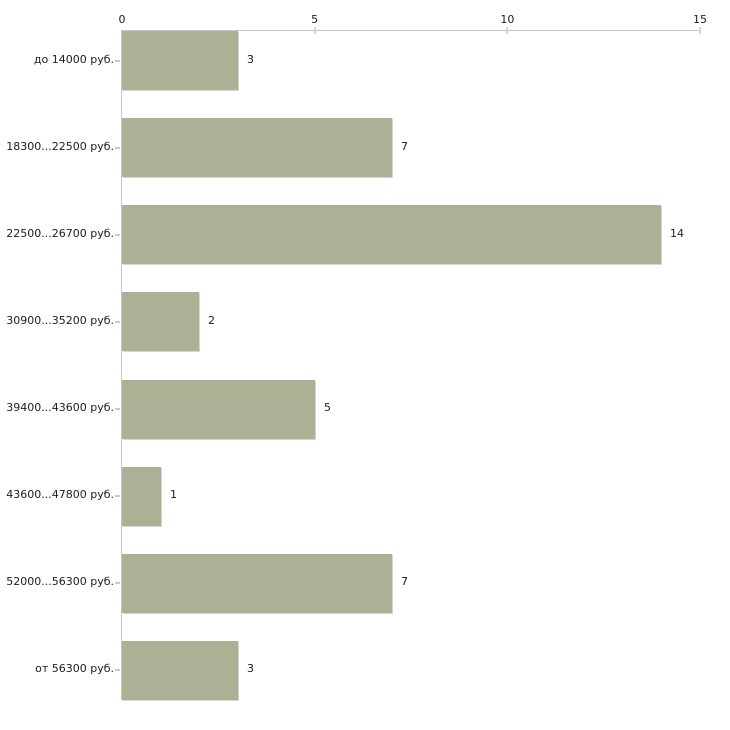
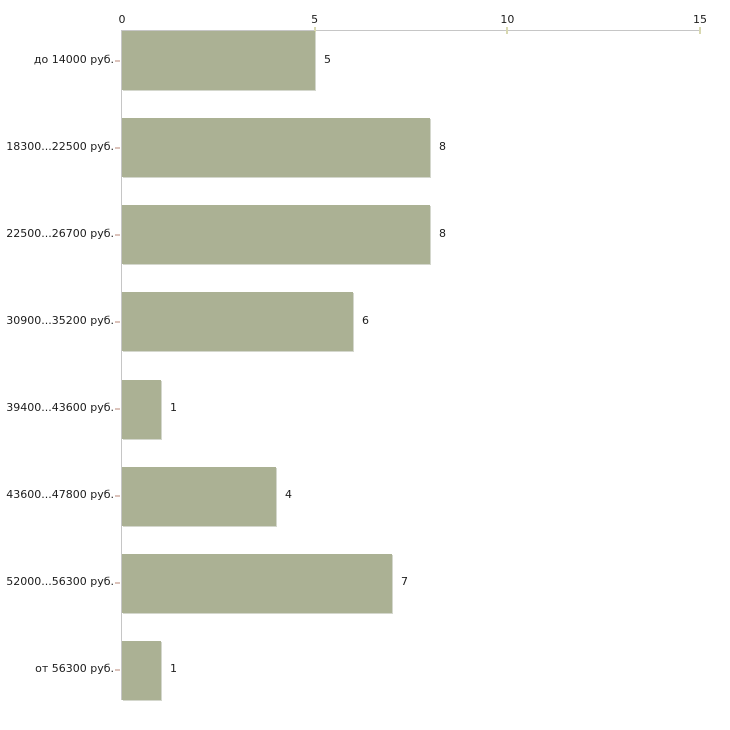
до 14000 руб.: 3 -> 5
18300...22500 руб.: 7 -> 8
22500...26700 руб.: 14 -> 8
30900...35200 руб.: 2 -> 6
39400...43600 руб.: 5 -> 1
43600...47800 руб.: 1 -> 4
от 56300 руб.: 3 -> 1
